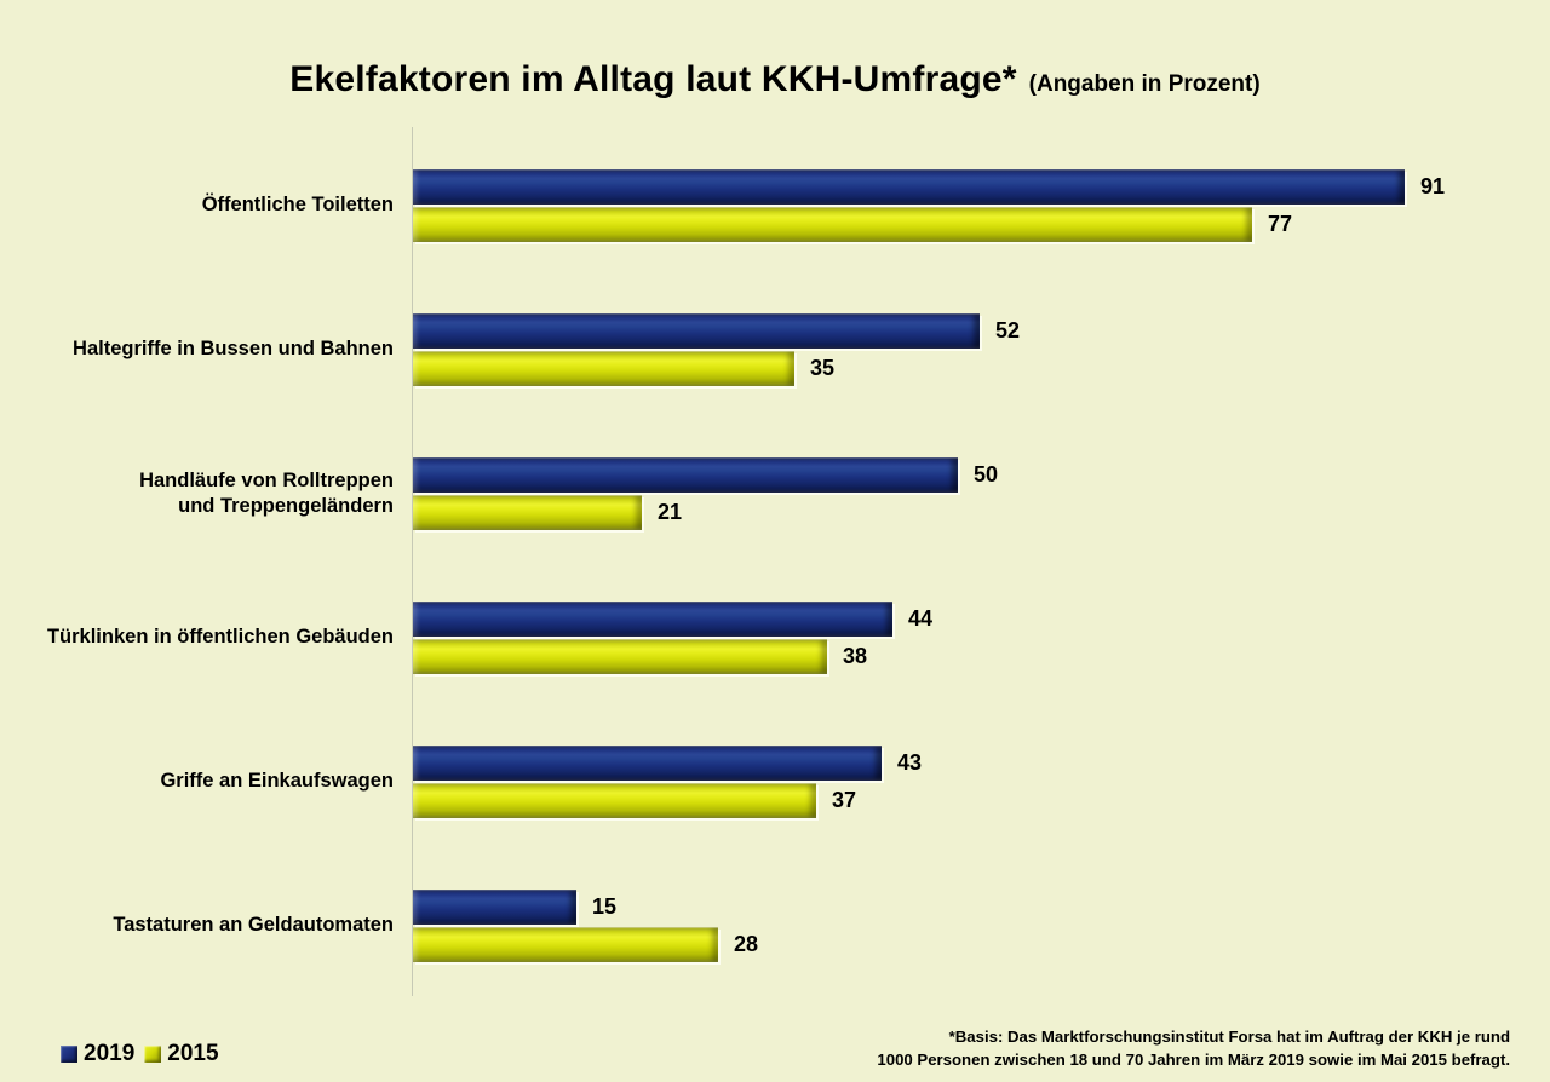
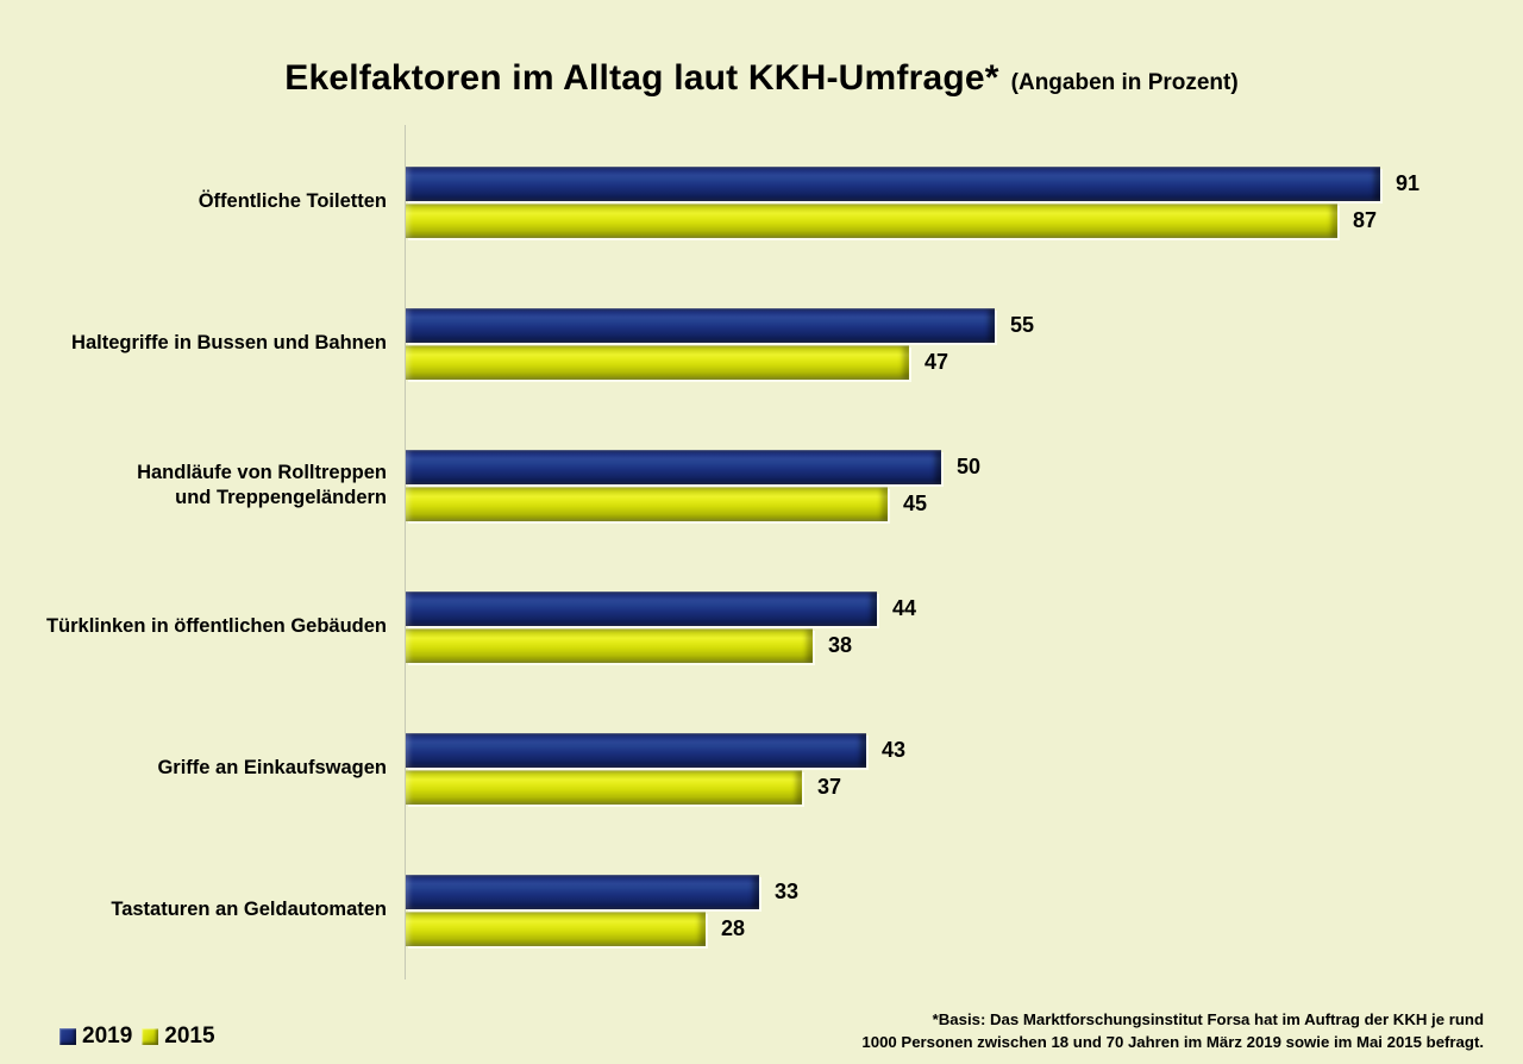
2015/Öffentliche Toiletten: 77 -> 87
2019/Haltegriffe in Bussen und Bahnen: 52 -> 55
2015/Haltegriffe in Bussen und Bahnen: 35 -> 47
2015/Handläufe von Rolltreppen und Treppengeländern: 21 -> 45
2019/Tastaturen an Geldautomaten: 15 -> 33
